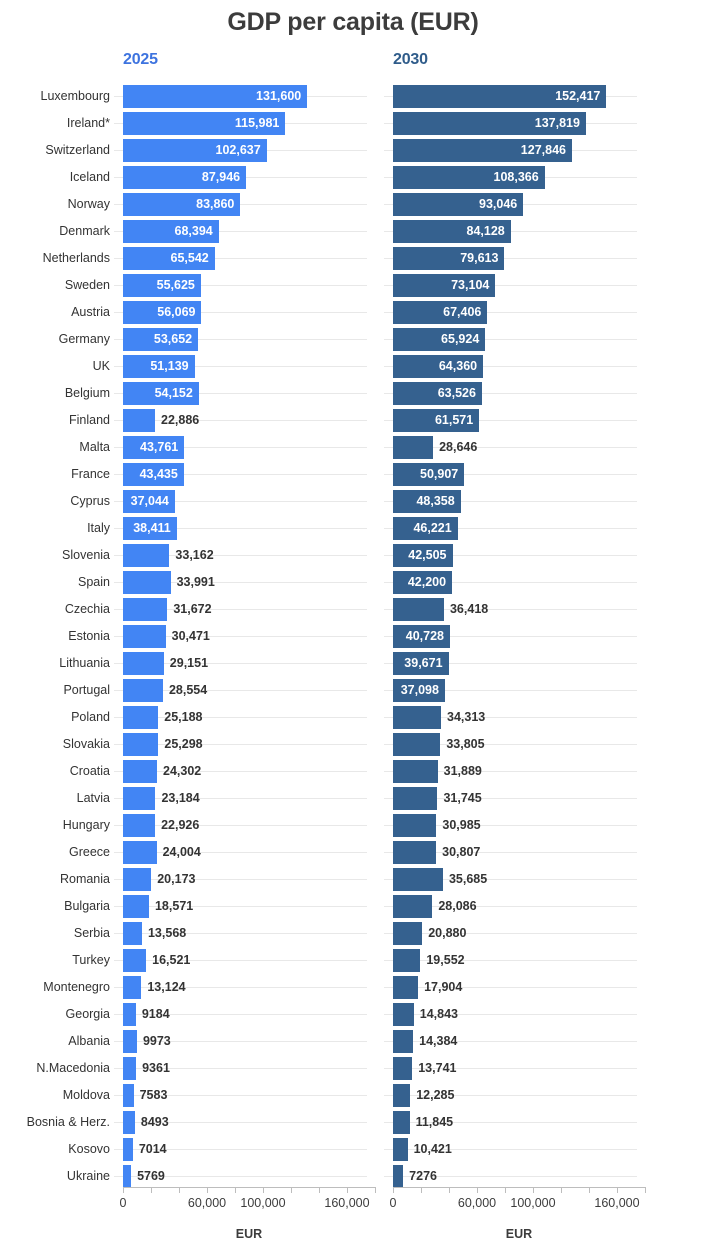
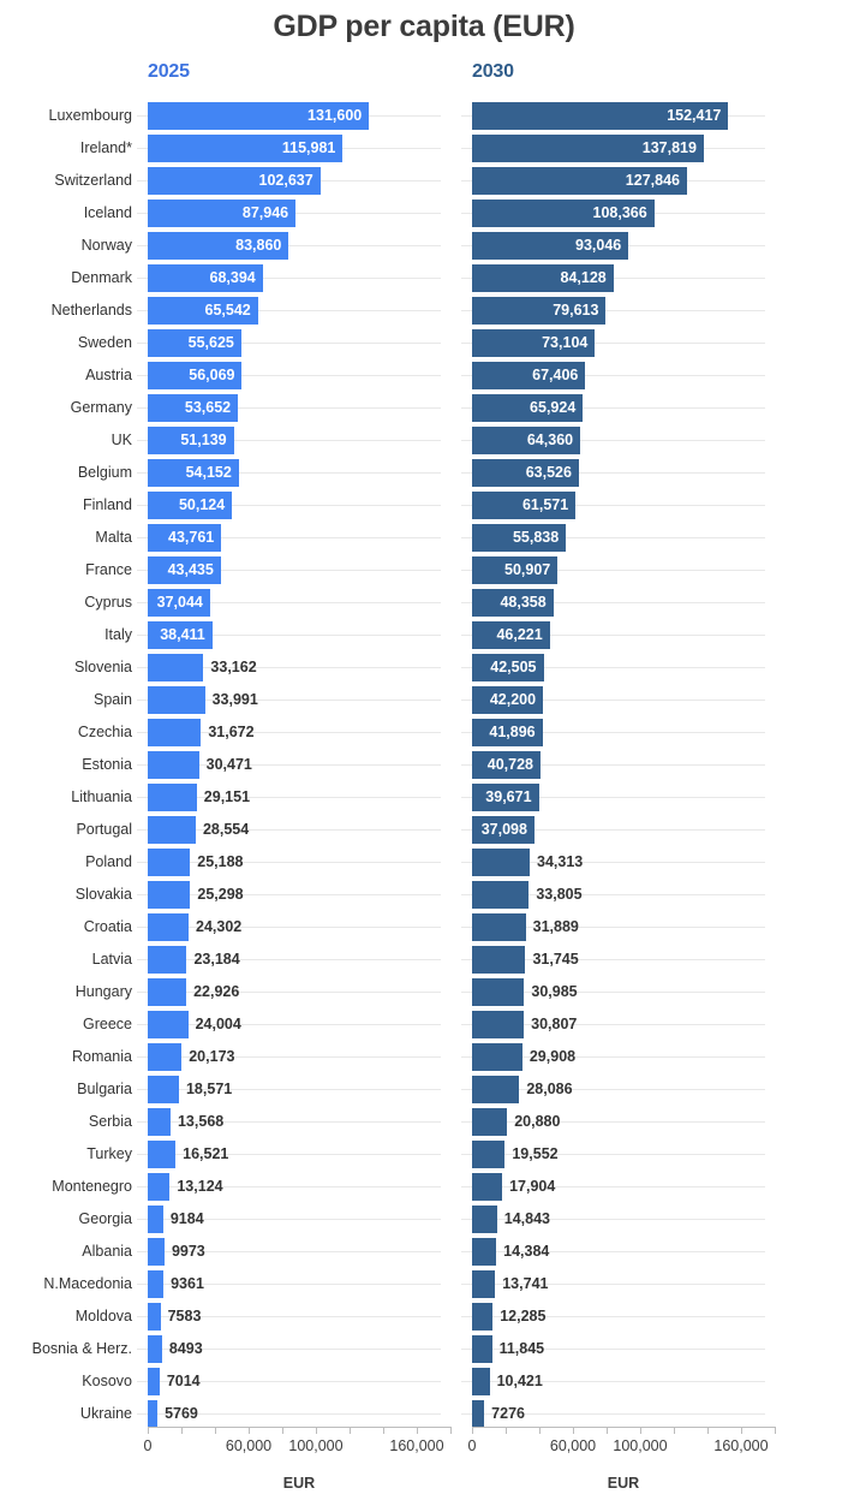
2025/Finland: 22,886 -> 50,124
2030/Malta: 28,646 -> 55,838
2030/Czechia: 36,418 -> 41,896
2030/Romania: 35,685 -> 29,908
